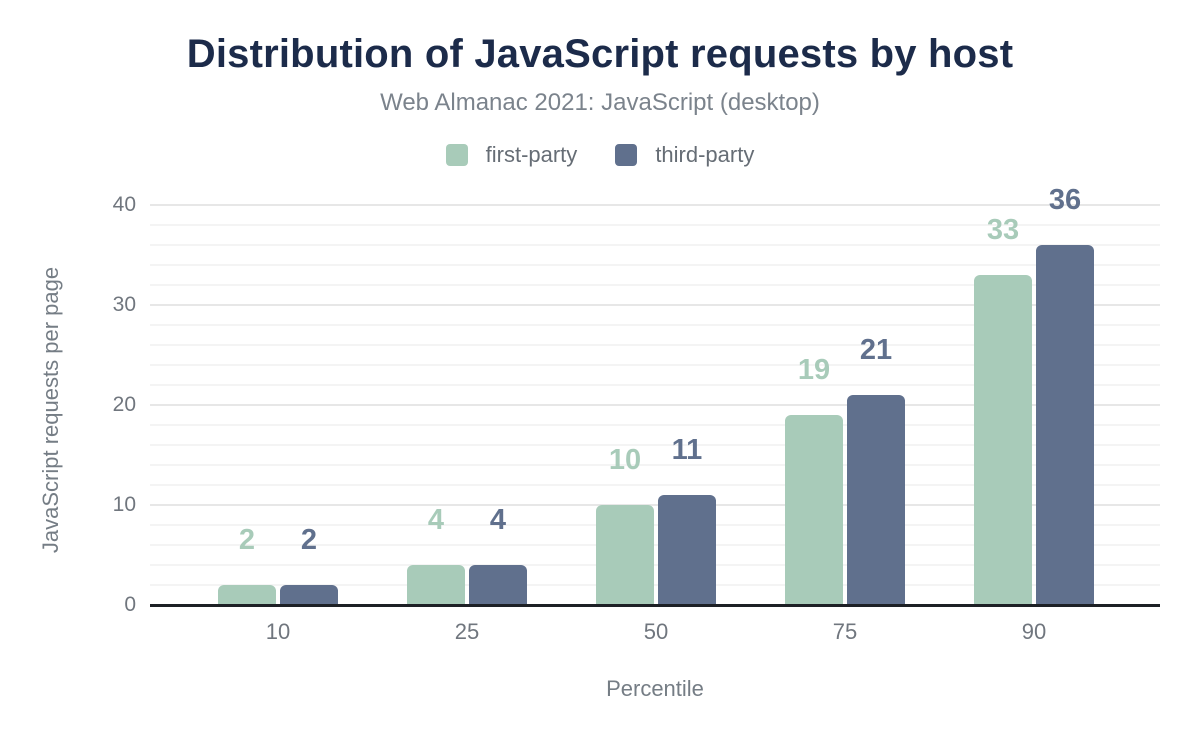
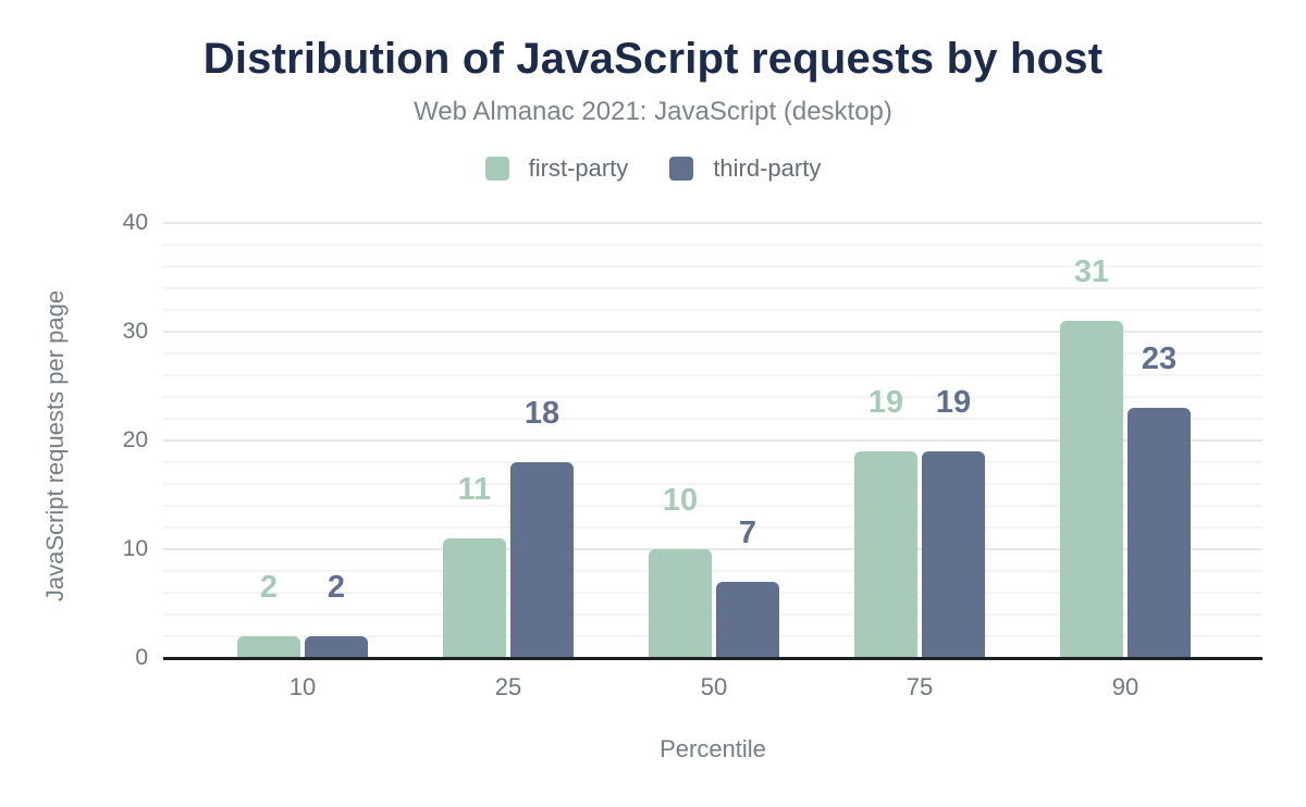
first-party/25: 4 -> 11
third-party/25: 4 -> 18
third-party/50: 11 -> 7
third-party/75: 21 -> 19
first-party/90: 33 -> 31
third-party/90: 36 -> 23
